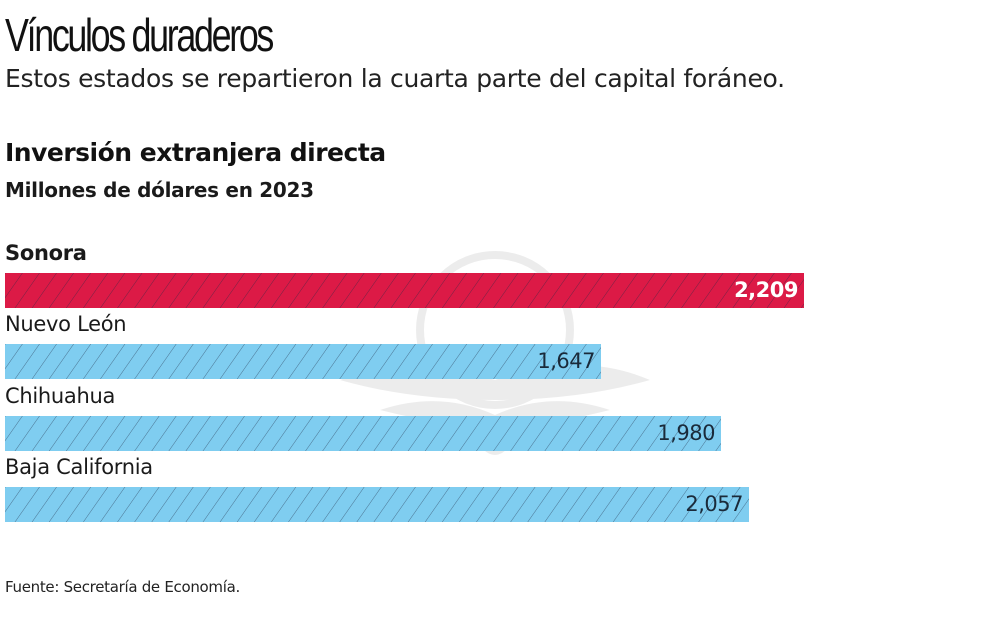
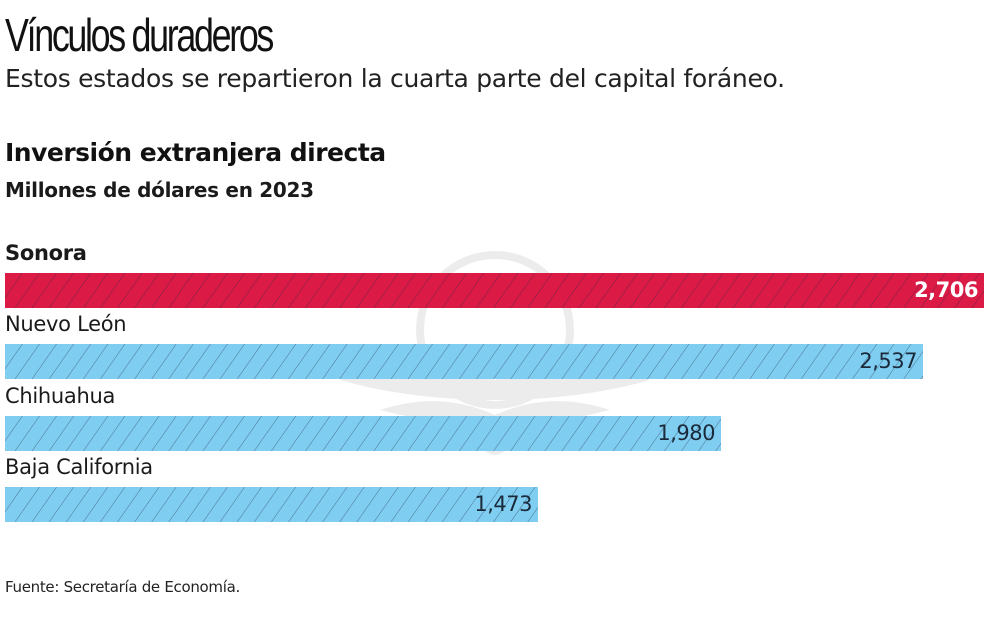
Sonora: 2,209 -> 2,706
Nuevo León: 1,647 -> 2,537
Baja California: 2,057 -> 1,473
